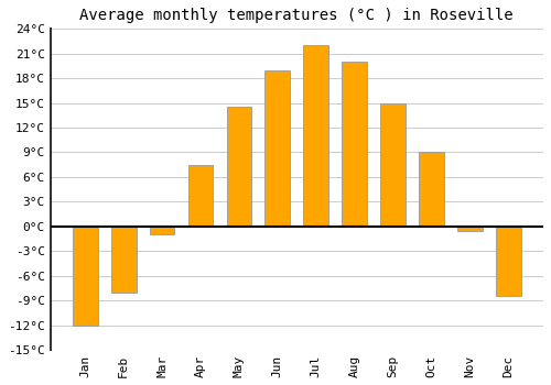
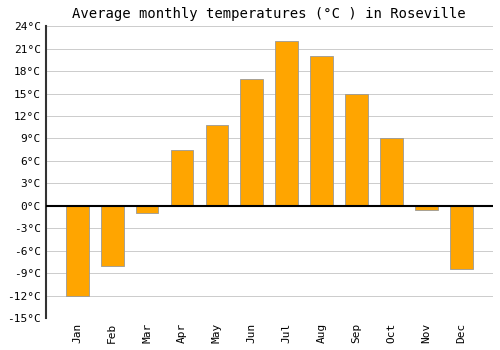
May: 14.5°C -> 10.8°C
Jun: 19.0°C -> 17.0°C
